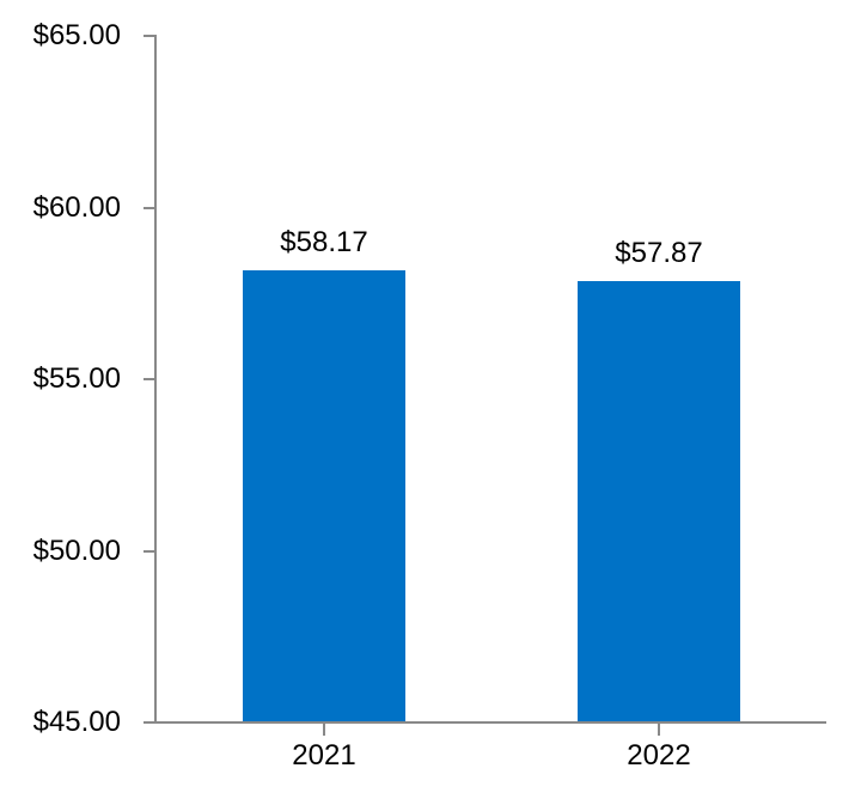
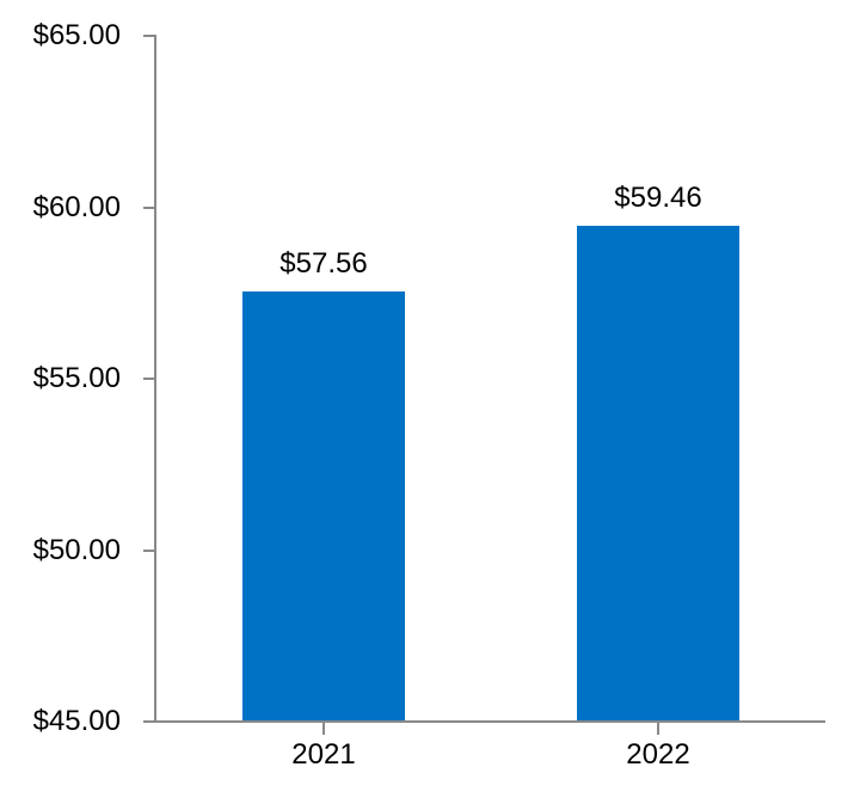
2021: $58.17 -> $57.56
2022: $57.87 -> $59.46
